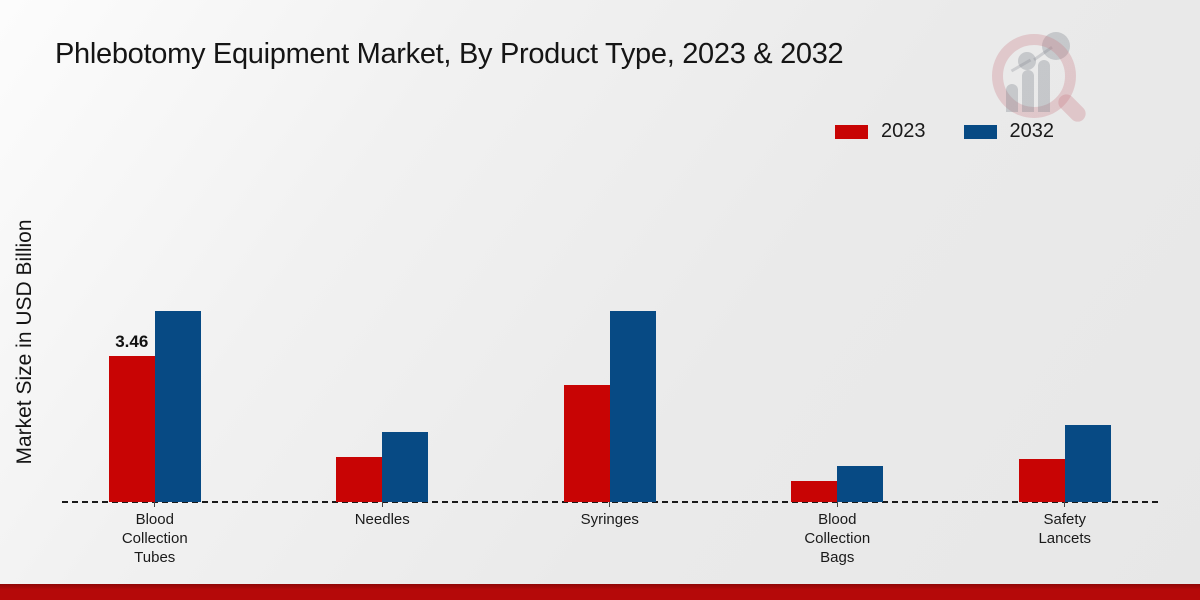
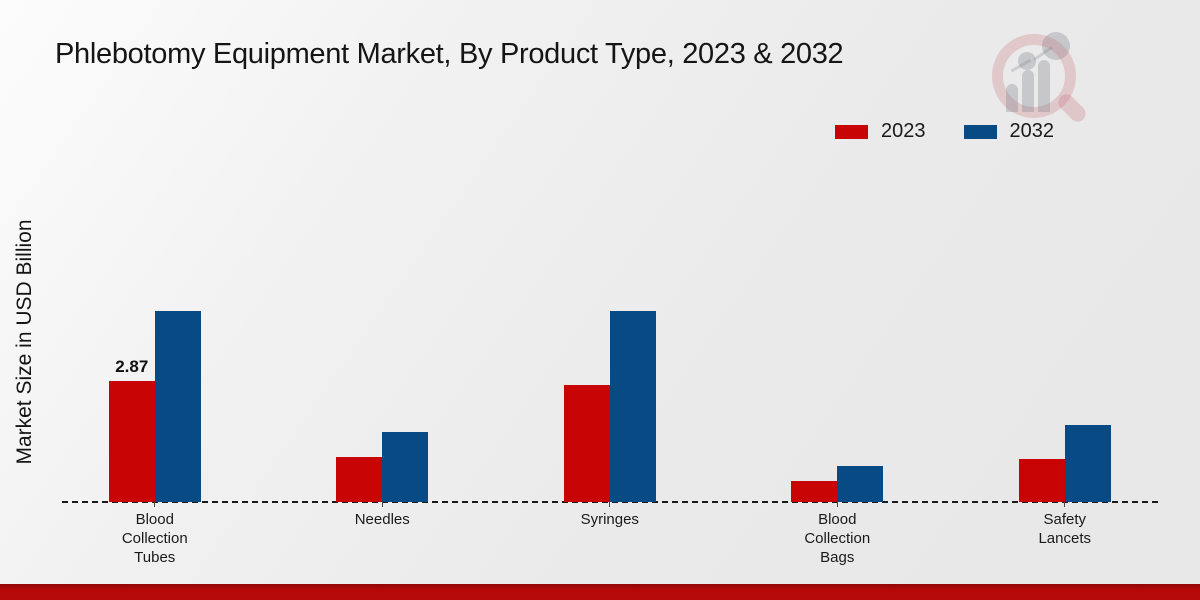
2023/Blood Collection Tubes: 3.46 -> 2.87
